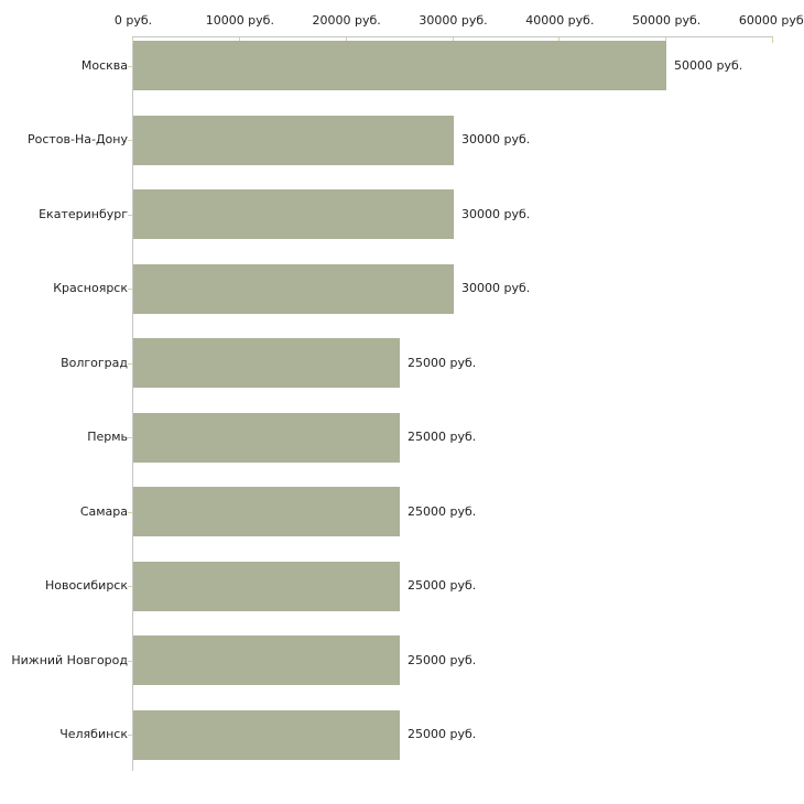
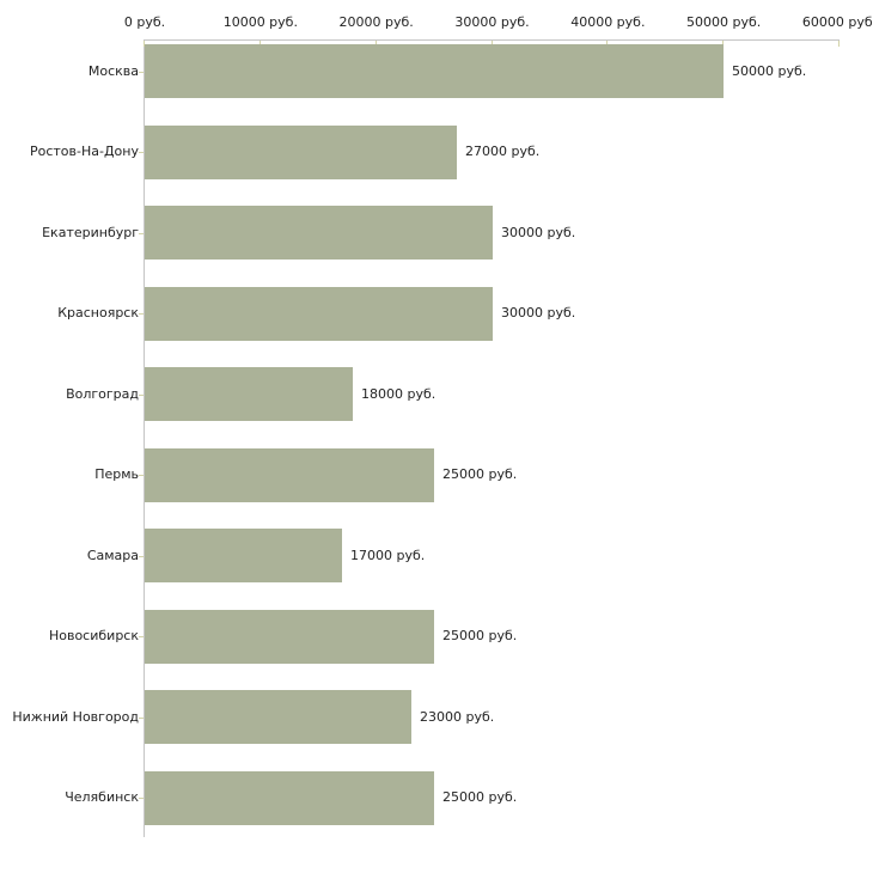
Ростов-На-Дону: 30000 -> 27000
Волгоград: 25000 -> 18000
Самара: 25000 -> 17000
Нижний Новгород: 25000 -> 23000
